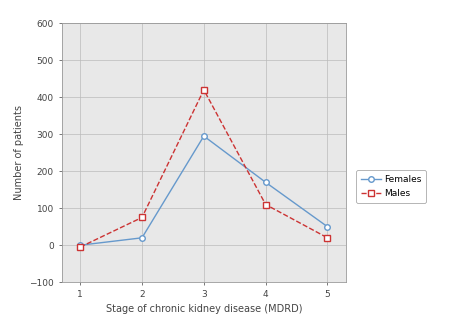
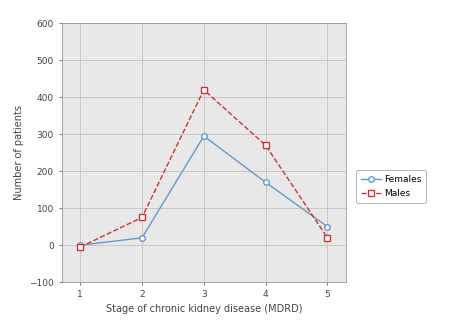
Males/4: 110 -> 270
